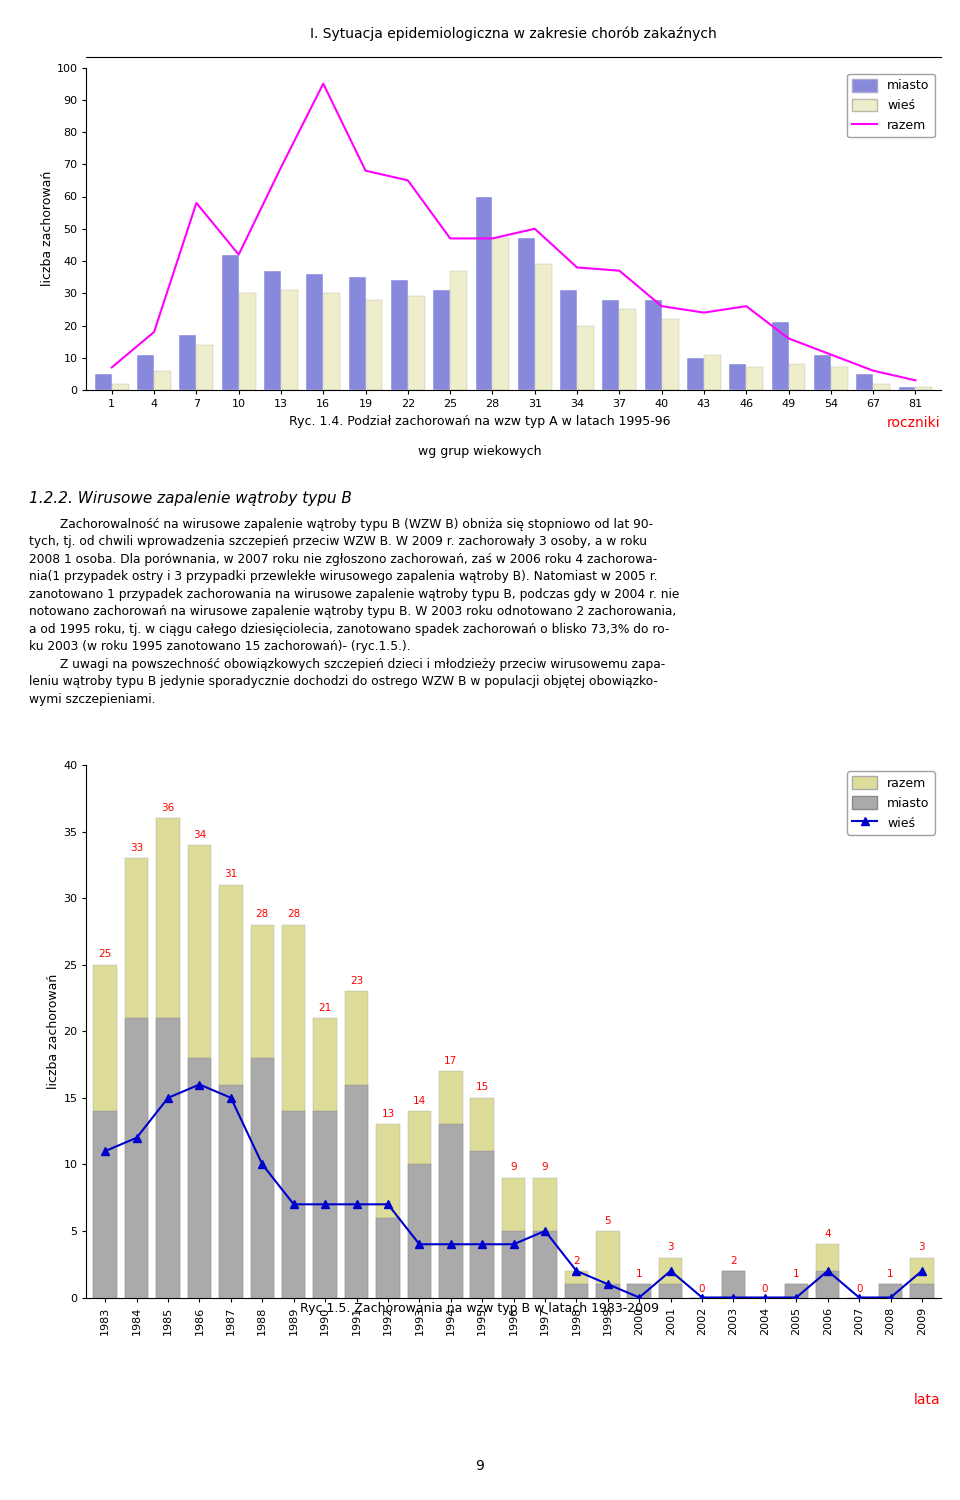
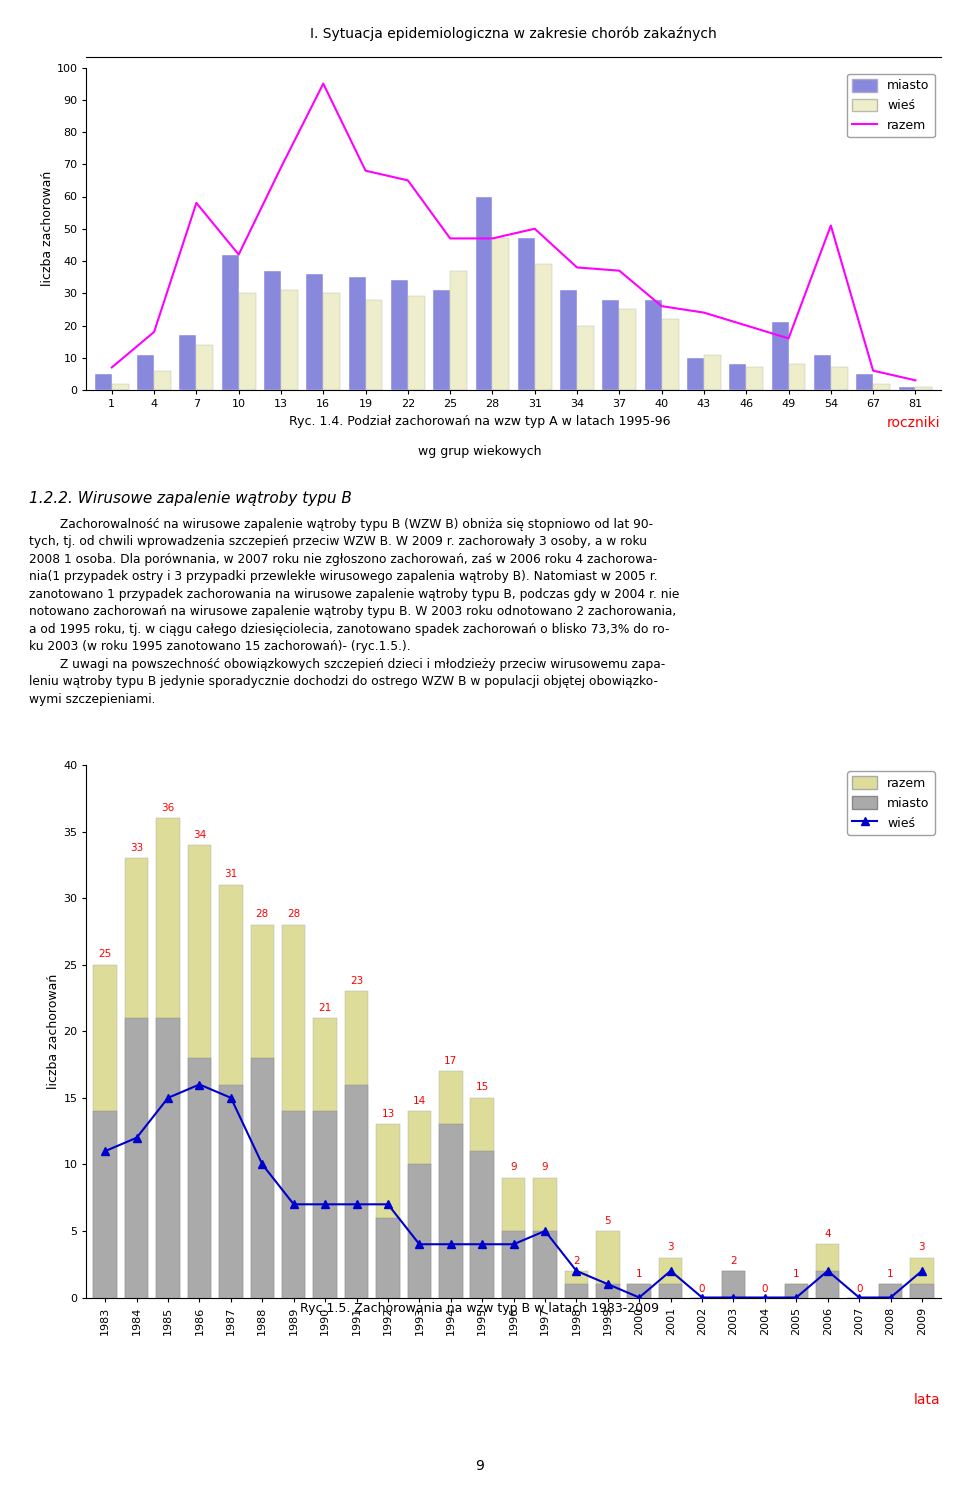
razem/46: 26 -> 20
razem/54: 11 -> 51
